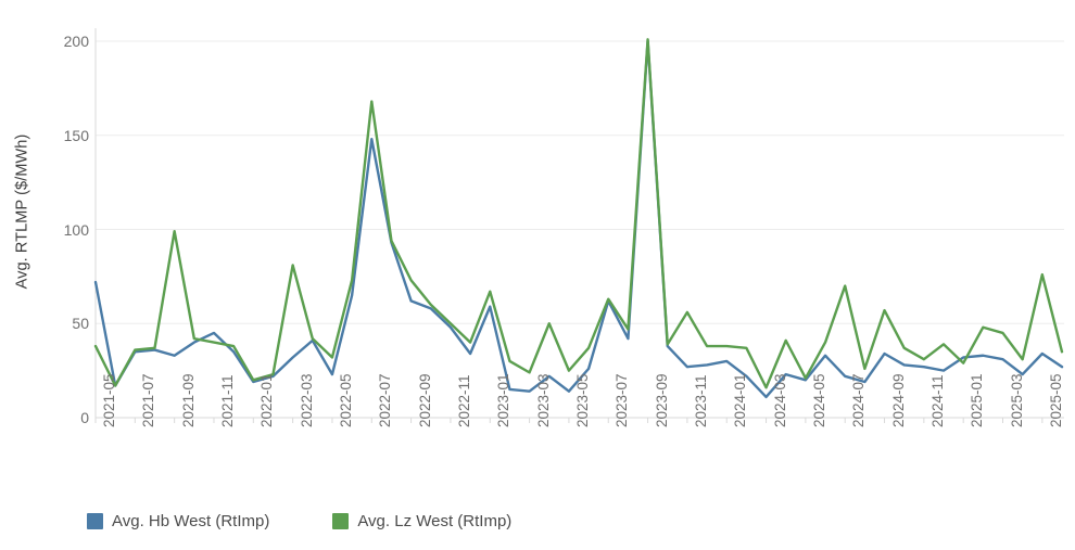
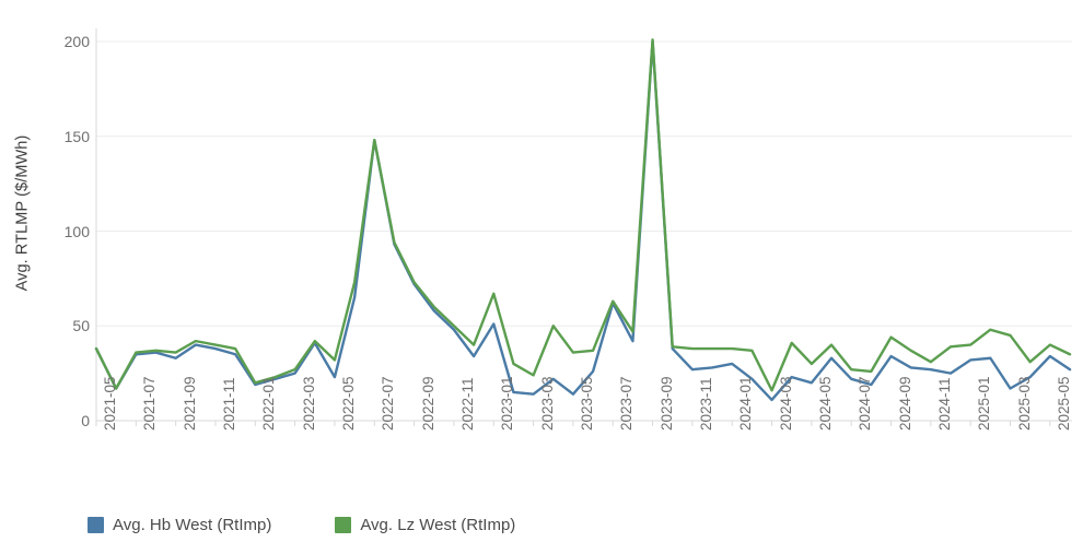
Avg. Hb West (RtImp)/2021-05: 72 -> 38
Avg. Lz West (RtImp)/2021-09: 99 -> 36
Avg. Hb West (RtImp)/2021-11: 45 -> 38
Avg. Hb West (RtImp)/2022-03: 32 -> 25
Avg. Lz West (RtImp)/2022-03: 81 -> 27
Avg. Lz West (RtImp)/2022-07: 168 -> 148
Avg. Hb West (RtImp)/2022-09: 62 -> 72
Avg. Hb West (RtImp)/2023-01: 59 -> 51
Avg. Lz West (RtImp)/2023-05: 25 -> 36
Avg. Lz West (RtImp)/2023-11: 56 -> 38
Avg. Lz West (RtImp)/2024-05: 21 -> 30
Avg. Lz West (RtImp)/2024-07: 70 -> 27
Avg. Lz West (RtImp)/2024-09: 57 -> 44
Avg. Lz West (RtImp)/2025-01: 29 -> 40
Avg. Hb West (RtImp)/2025-03: 31 -> 17
Avg. Lz West (RtImp)/2025-05: 76 -> 40
